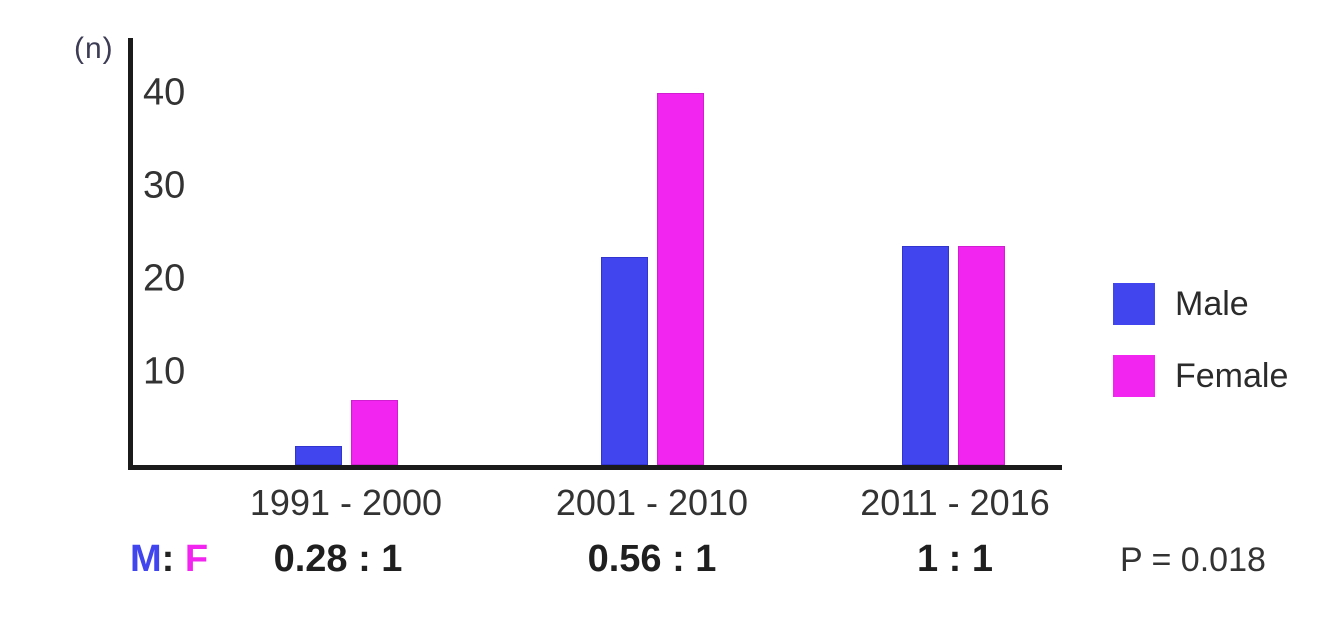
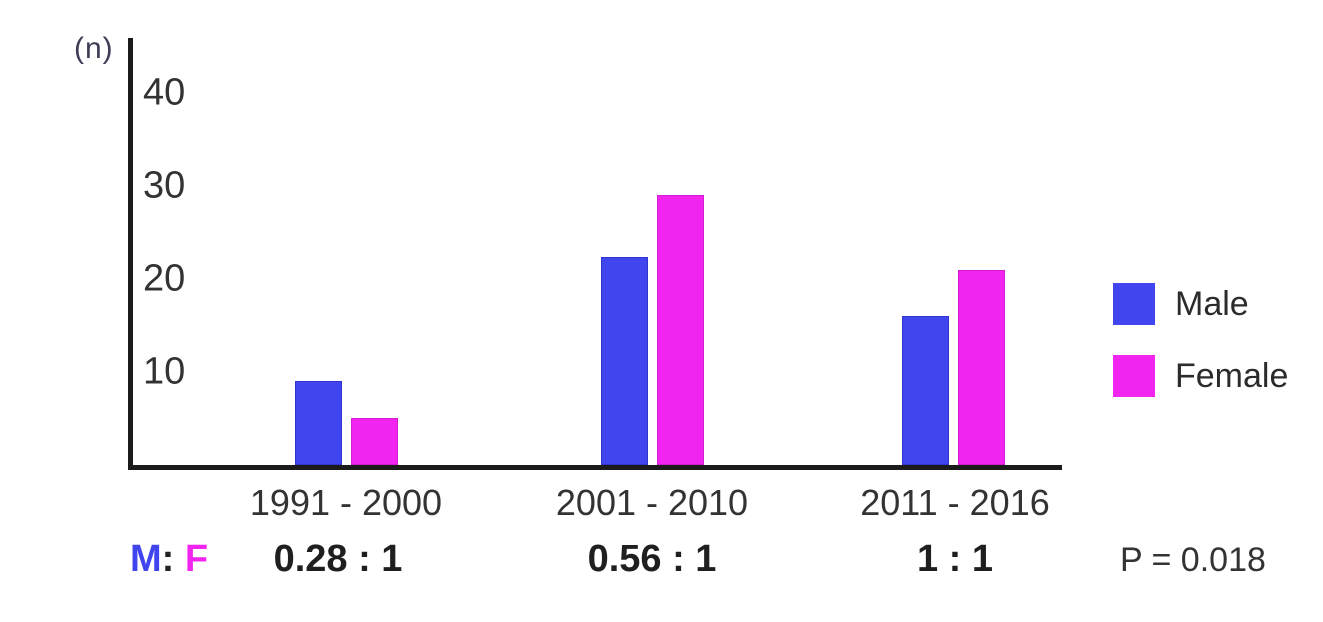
Male/1991 - 2000: 2 -> 9
Female/1991 - 2000: 7 -> 5
Female/2001 - 2010: 40 -> 29
Male/2011 - 2016: 24 -> 16
Female/2011 - 2016: 24 -> 21
